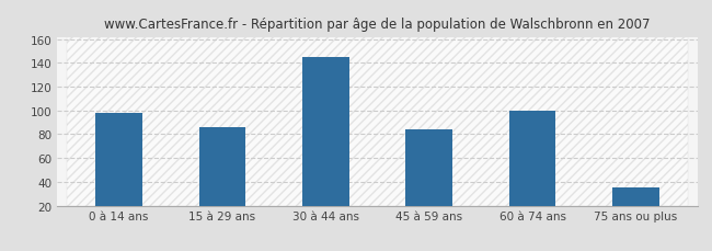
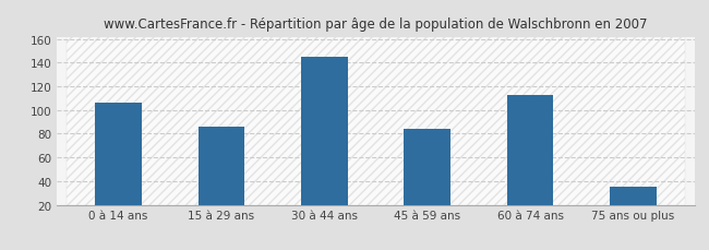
0 à 14 ans: 98 -> 106
60 à 74 ans: 100 -> 113
